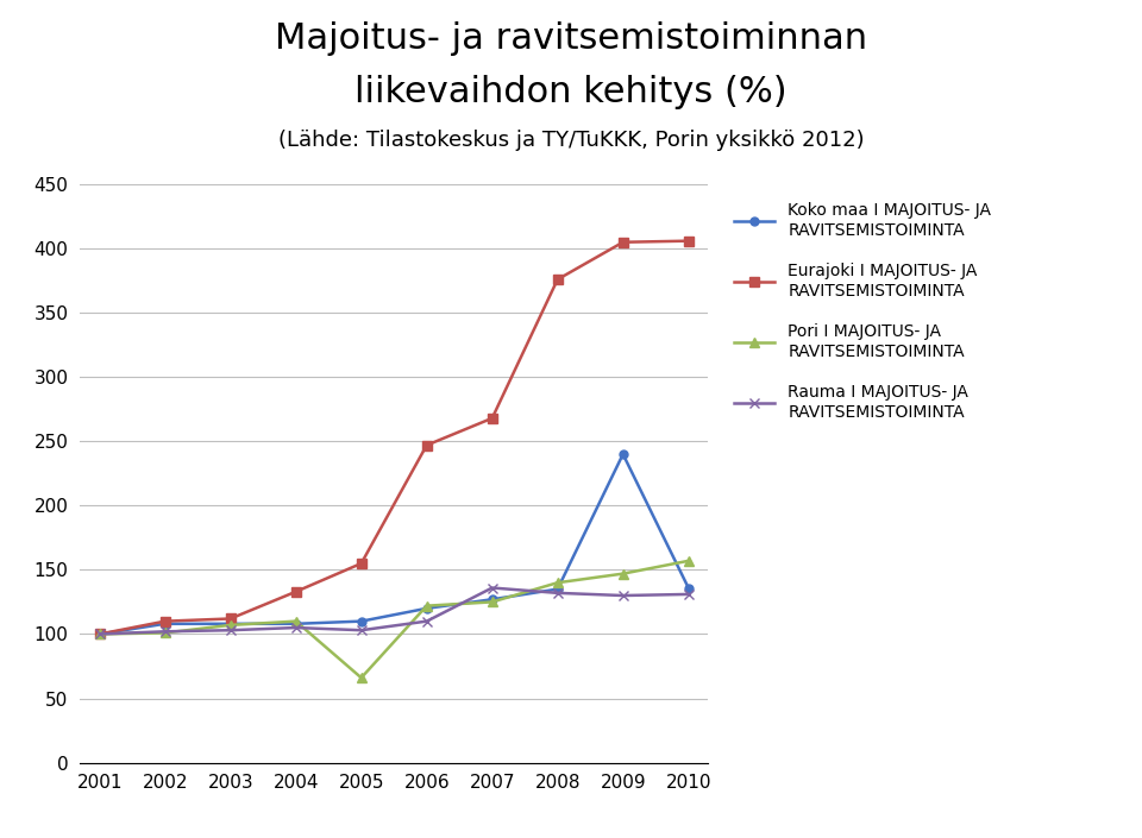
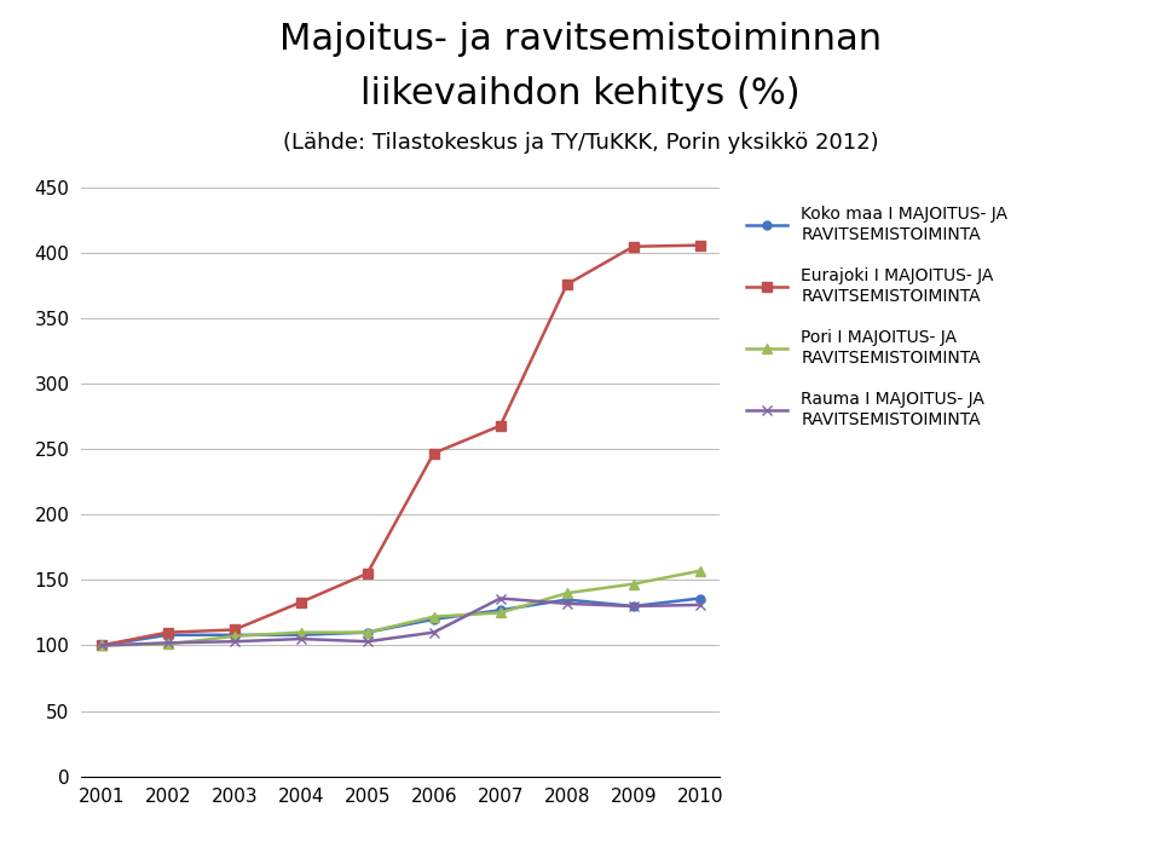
Pori I MAJOITUS- JA RAVITSEMISTOIMINTA/2005: 66 -> 110
Koko maa I MAJOITUS- JA RAVITSEMISTOIMINTA/2009: 240 -> 130
